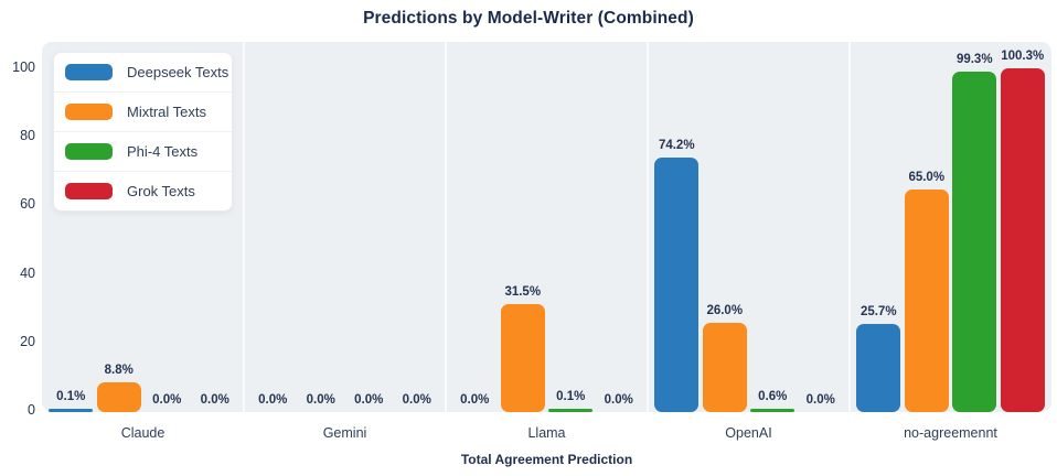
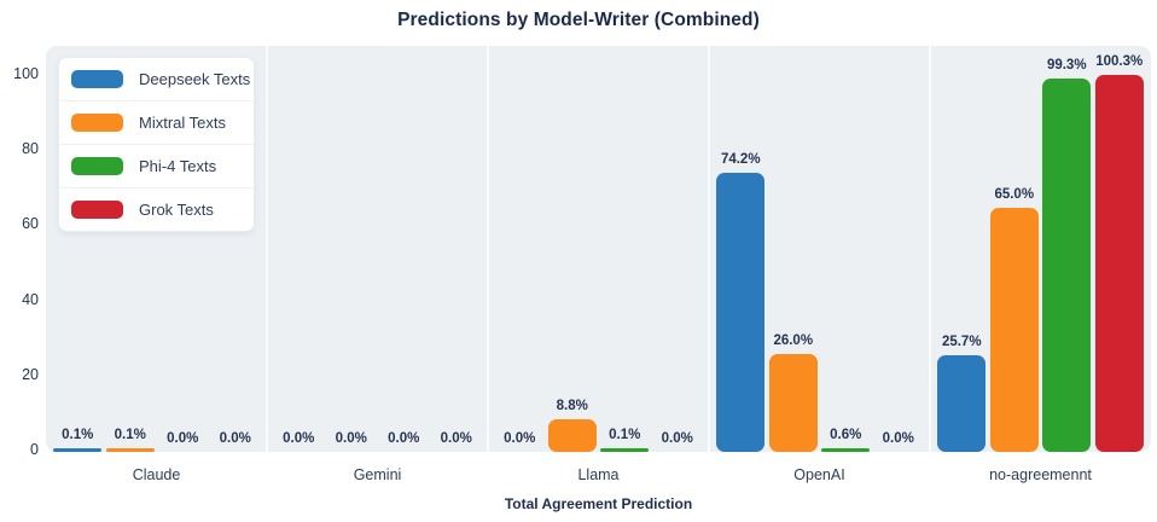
Mixtral Texts/Claude: 8.8% -> 0.1%
Mixtral Texts/Llama: 31.5% -> 8.8%
